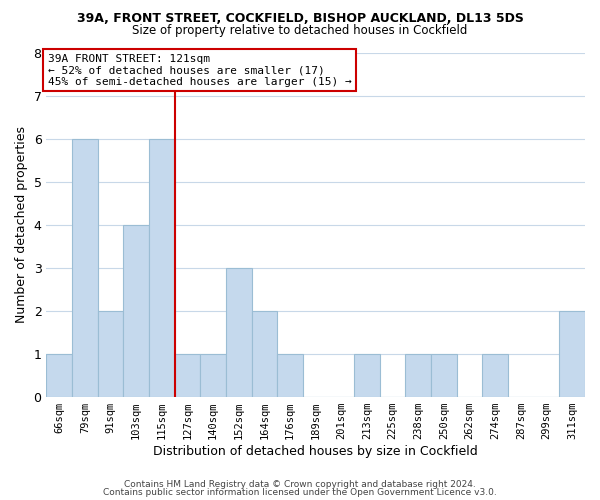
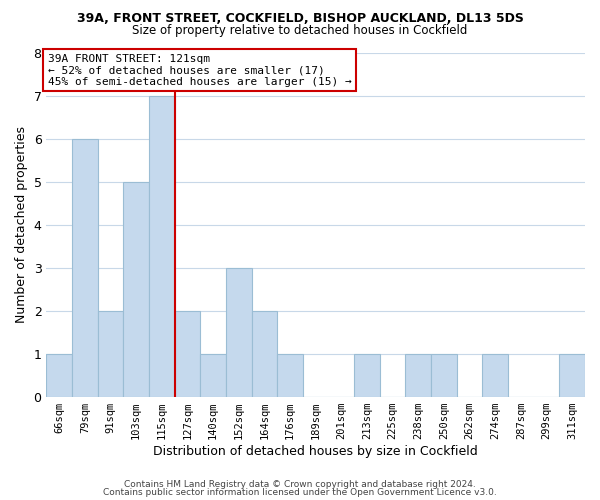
103sqm: 4 -> 5
115sqm: 6 -> 7
127sqm: 1 -> 2
311sqm: 2 -> 1
